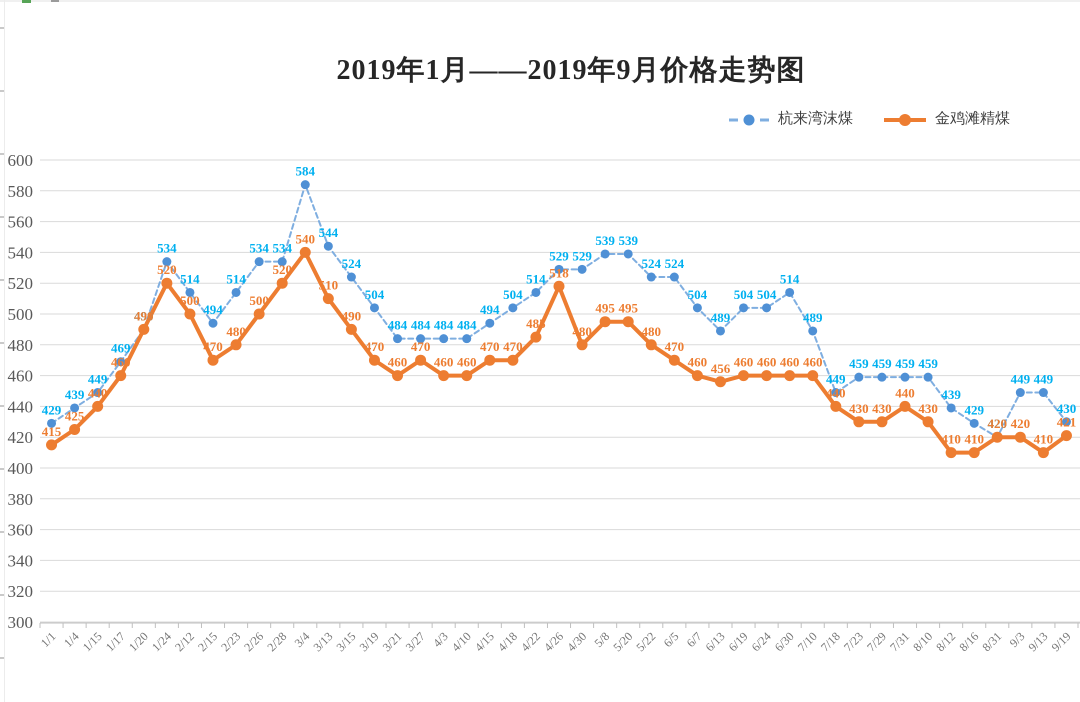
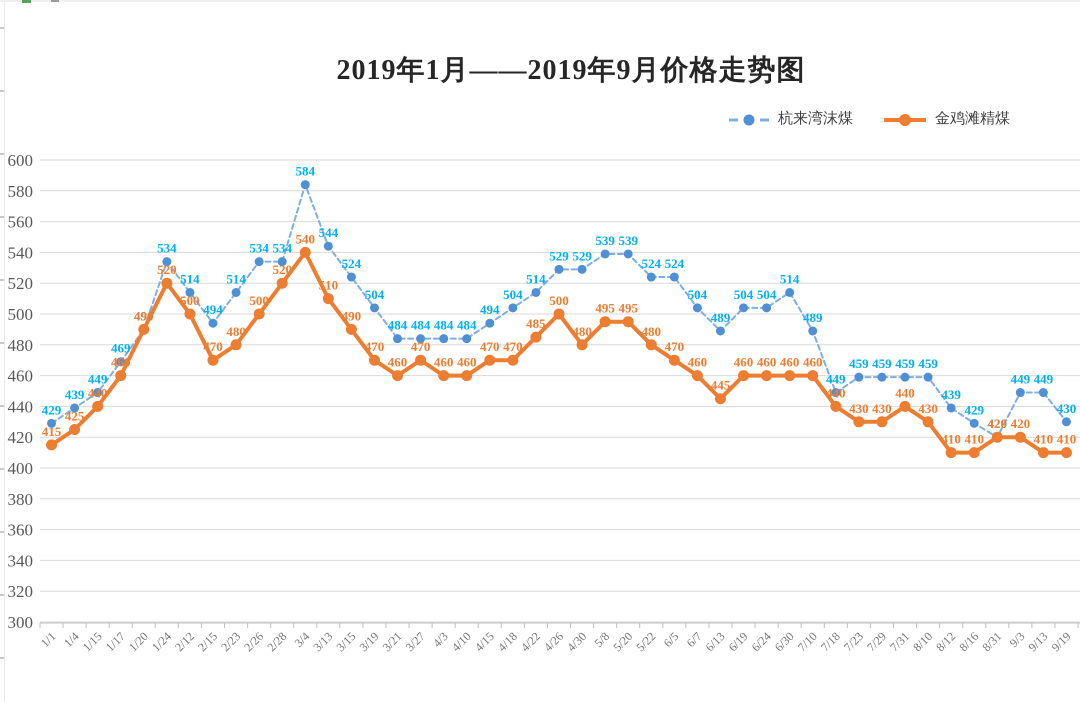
金鸡滩精煤/4/26: 518 -> 500
金鸡滩精煤/6/13: 456 -> 445
金鸡滩精煤/9/19: 421 -> 410
